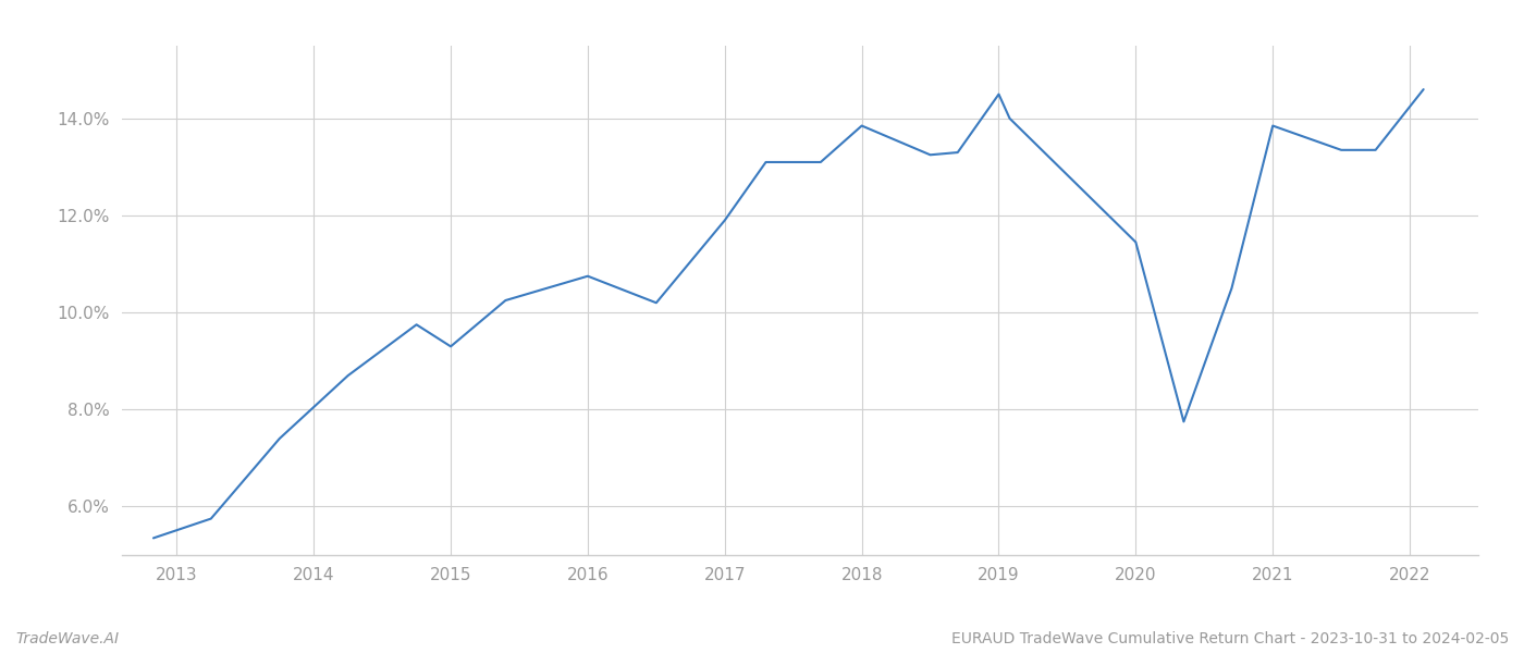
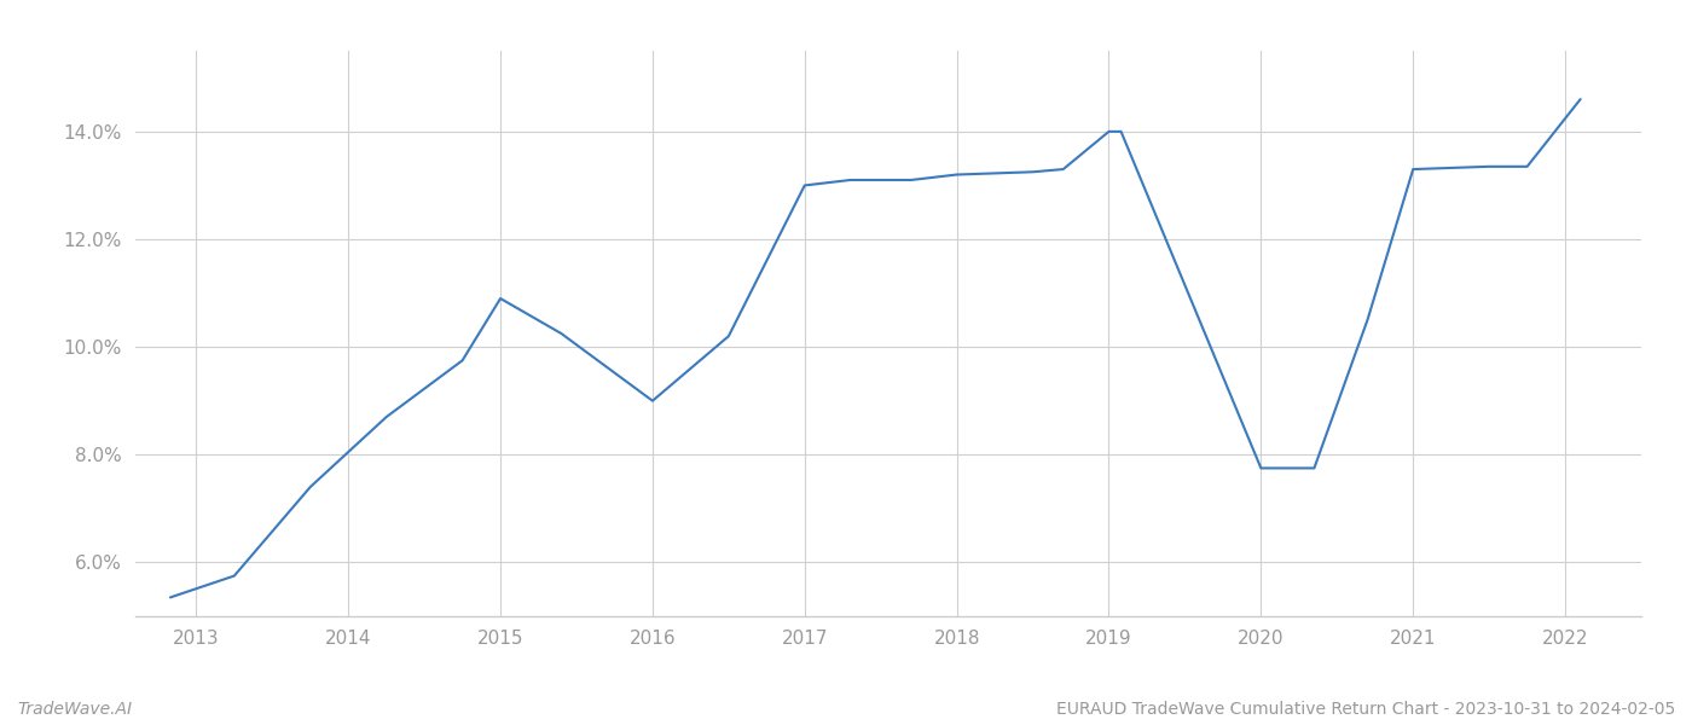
2015: 9.30% -> 10.90%
2016: 10.75% -> 9.00%
2017: 11.90% -> 13.00%
2018: 13.85% -> 13.20%
2019: 14.50% -> 14.00%
2020: 11.45% -> 7.75%
2021: 13.85% -> 13.30%
